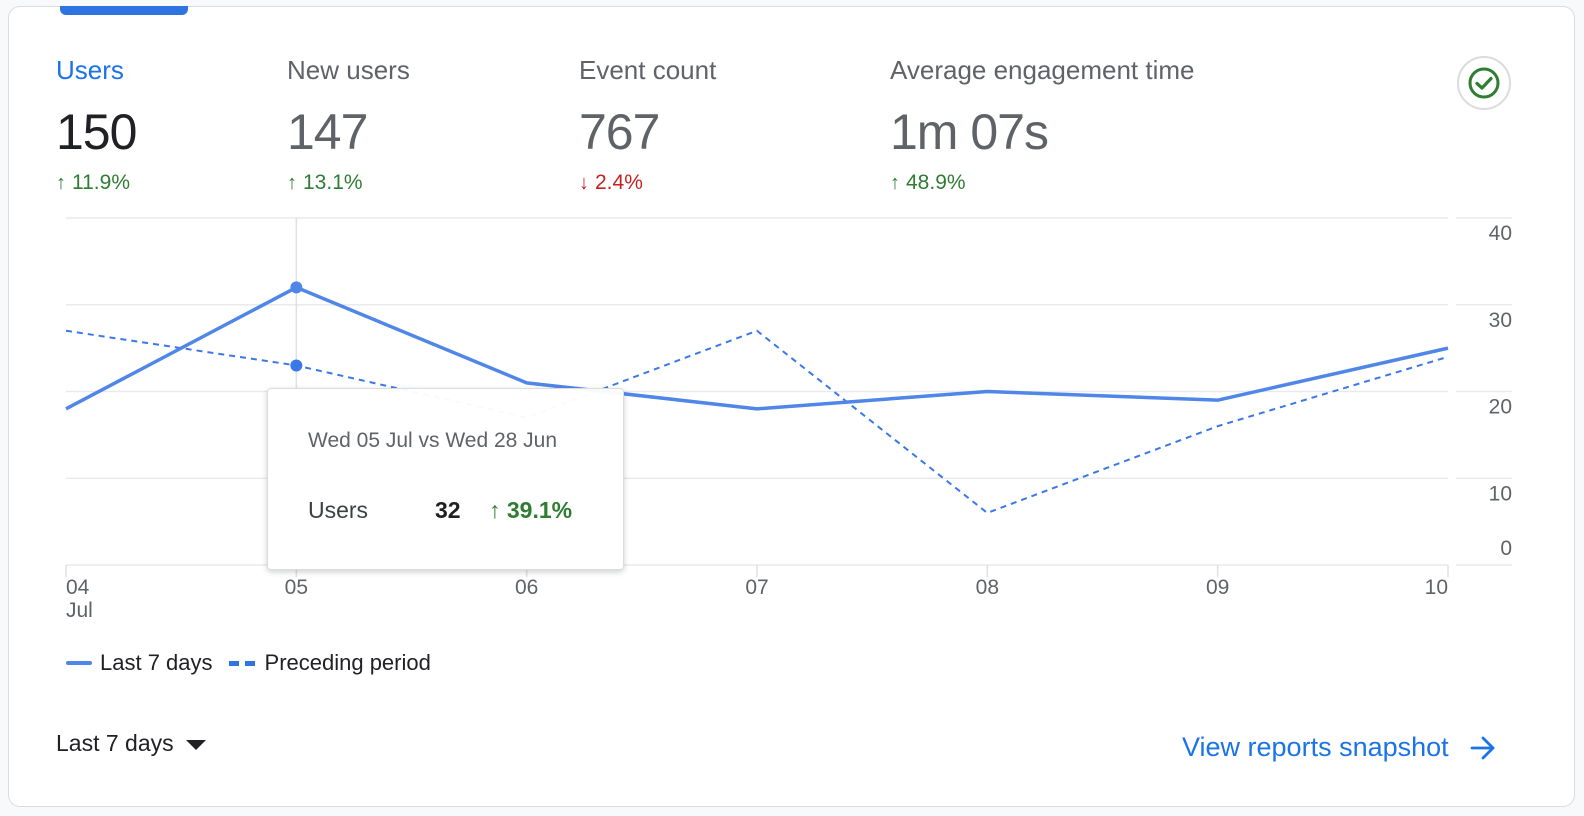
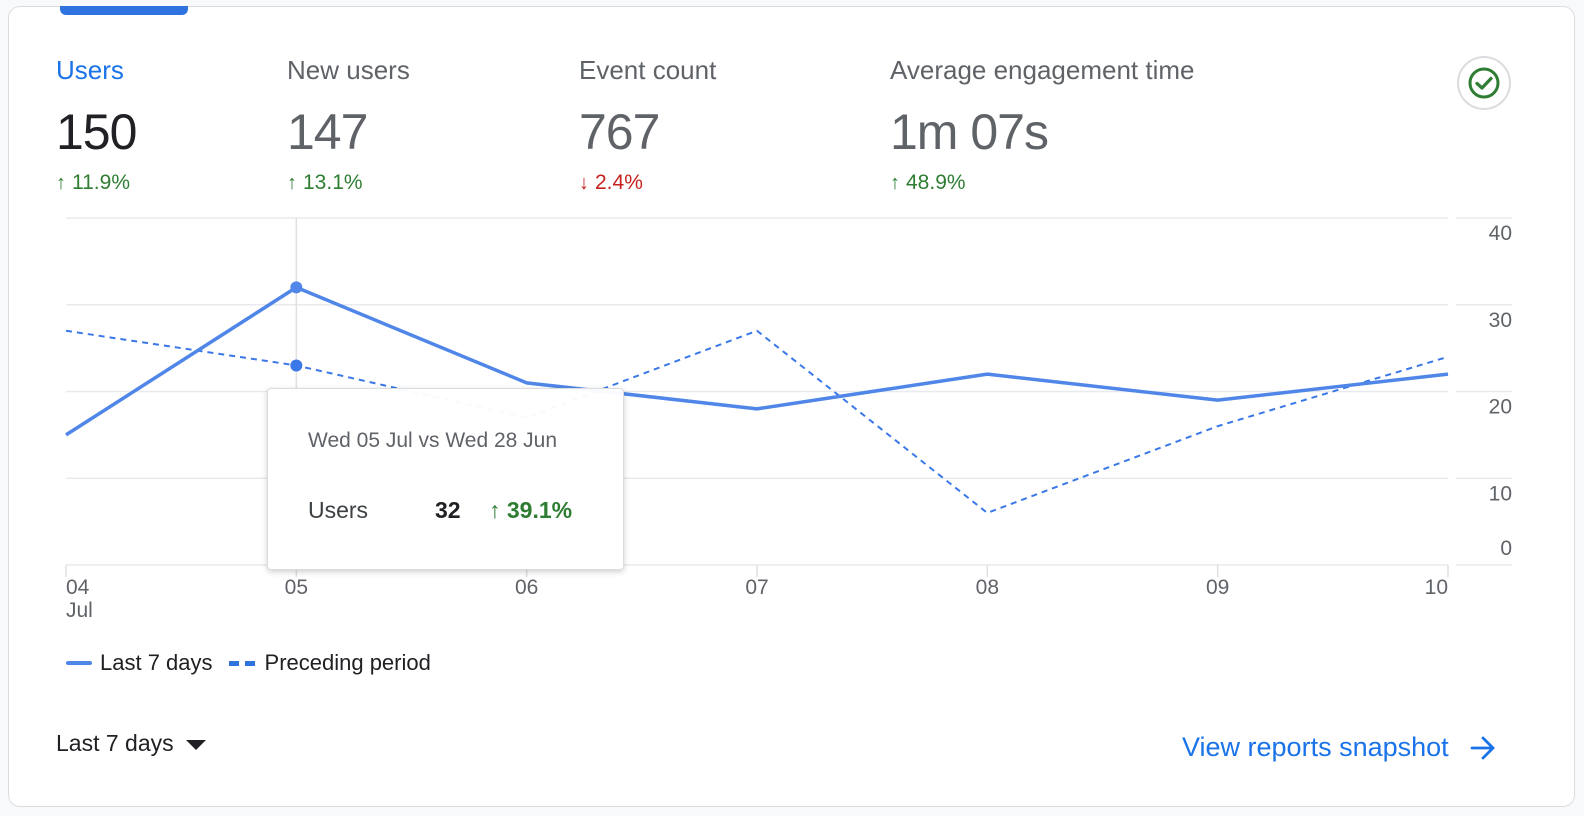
Last 7 days/04: 18 -> 15
Last 7 days/08: 20 -> 22
Last 7 days/10: 25 -> 22
